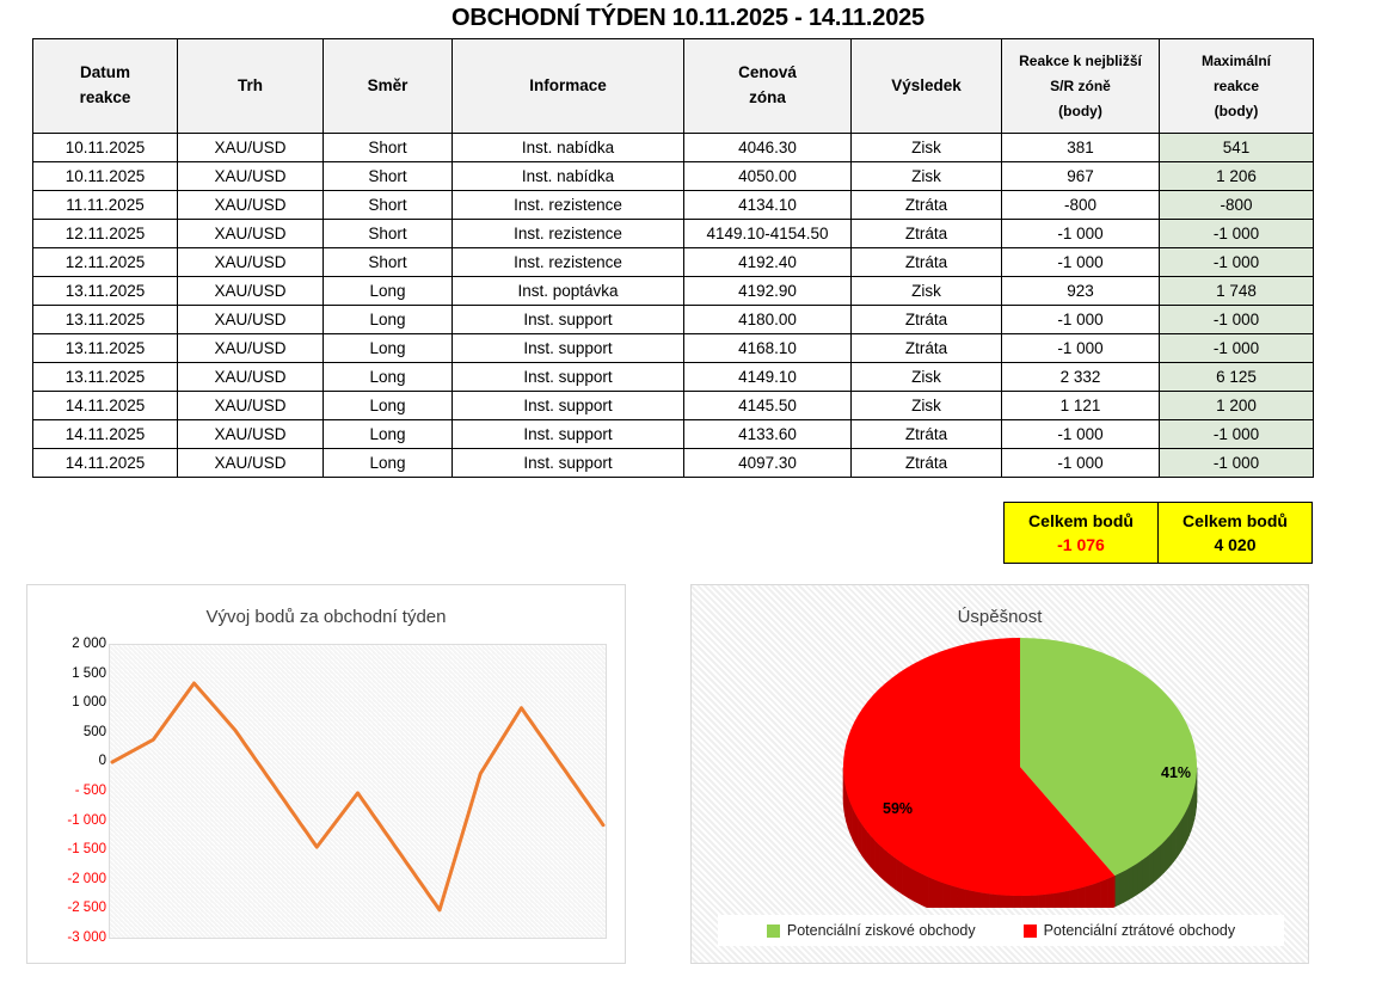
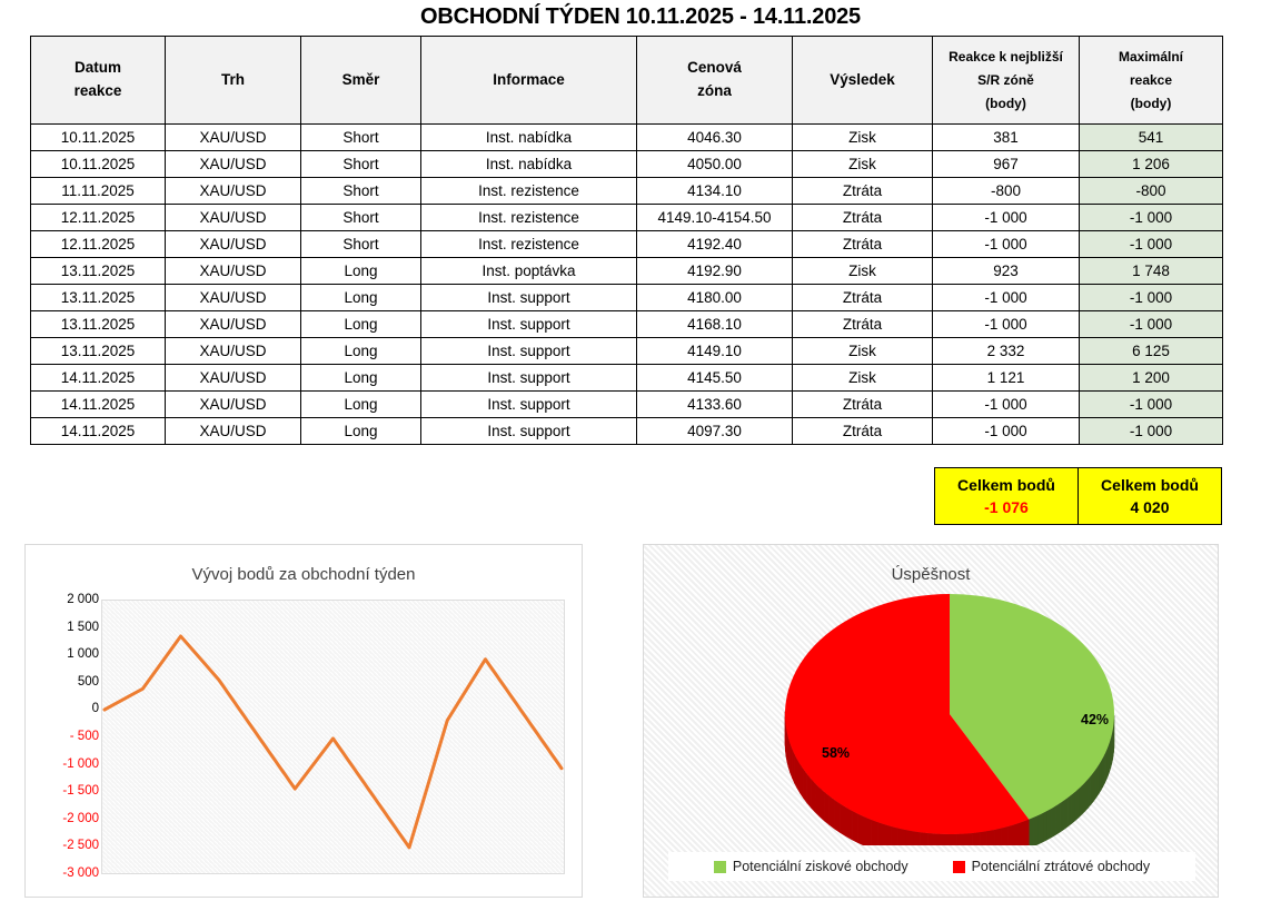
Úspěšnost/Potenciální ziskové obchody: 41% -> 42%
Úspěšnost/Potenciální ztrátové obchody: 59% -> 58%
